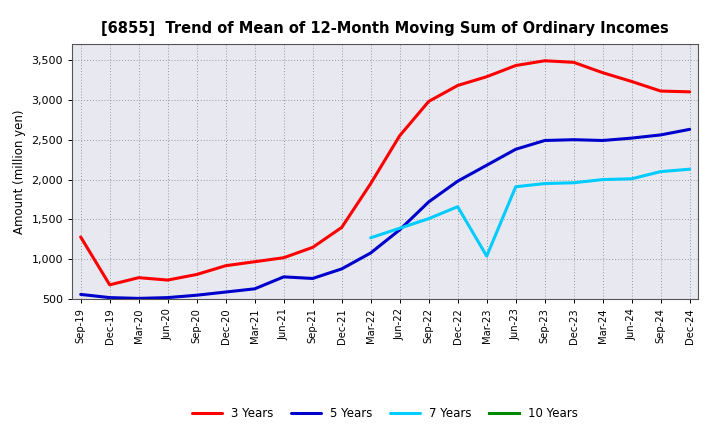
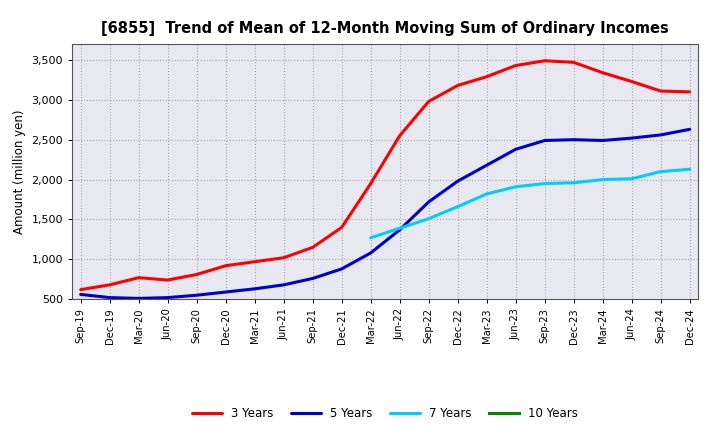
3 Years/Sep-19: 1,280 -> 620
5 Years/Jun-21: 780 -> 680
7 Years/Mar-23: 1,040 -> 1,820
